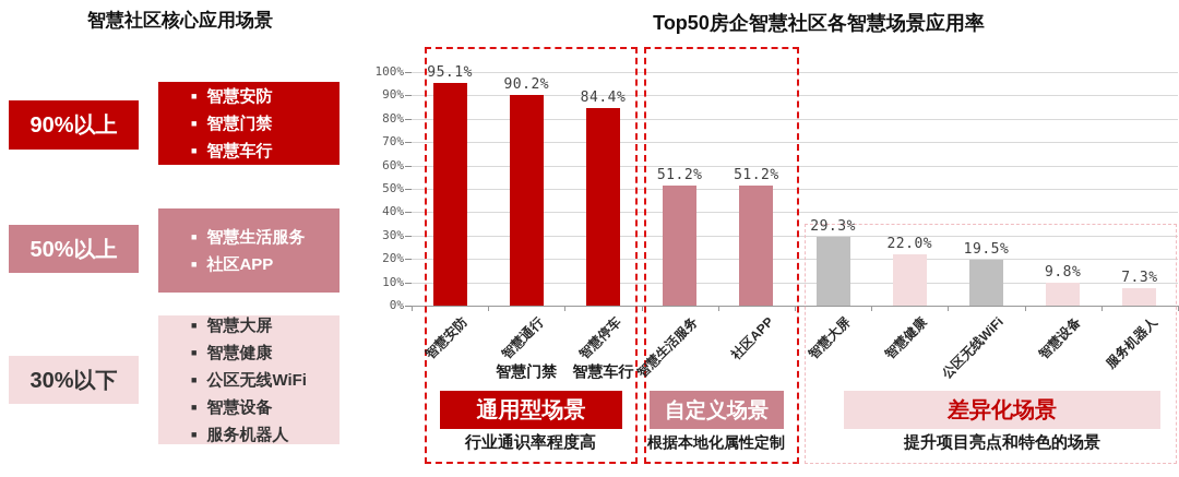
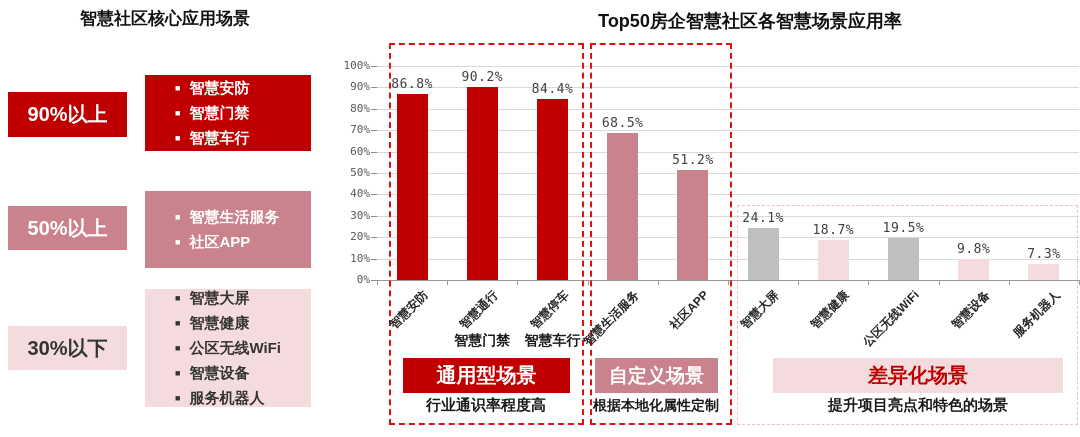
智慧安防: 95.1% -> 86.8%
智慧生活服务: 51.2% -> 68.5%
智慧大屏: 29.3% -> 24.1%
智慧健康: 22.0% -> 18.7%
